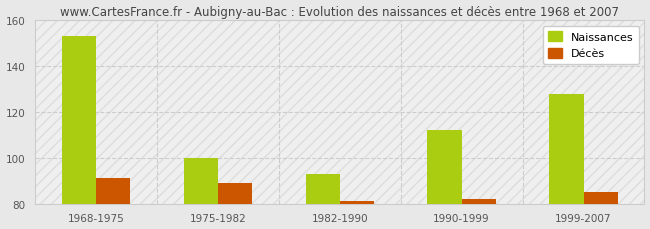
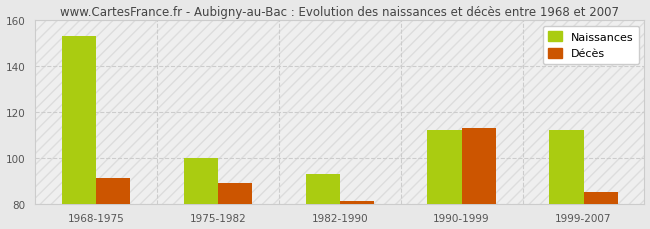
Décès/1990-1999: 82 -> 113
Naissances/1999-2007: 128 -> 112
